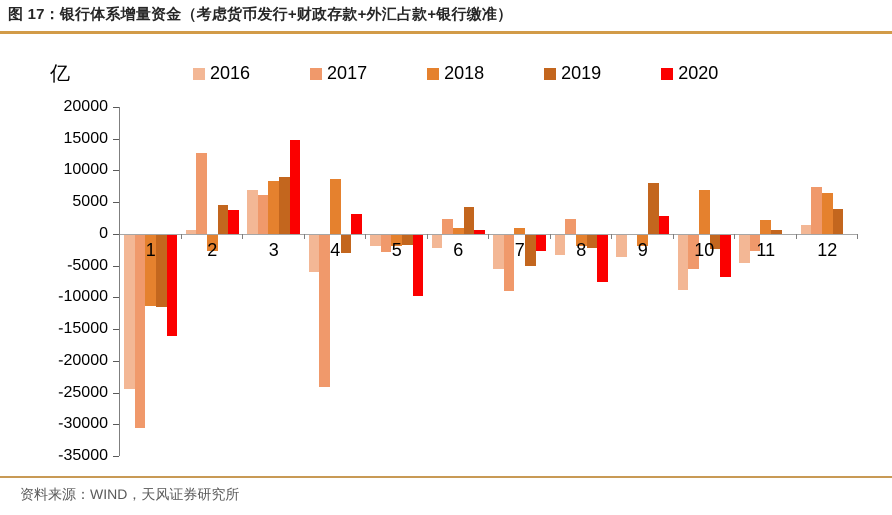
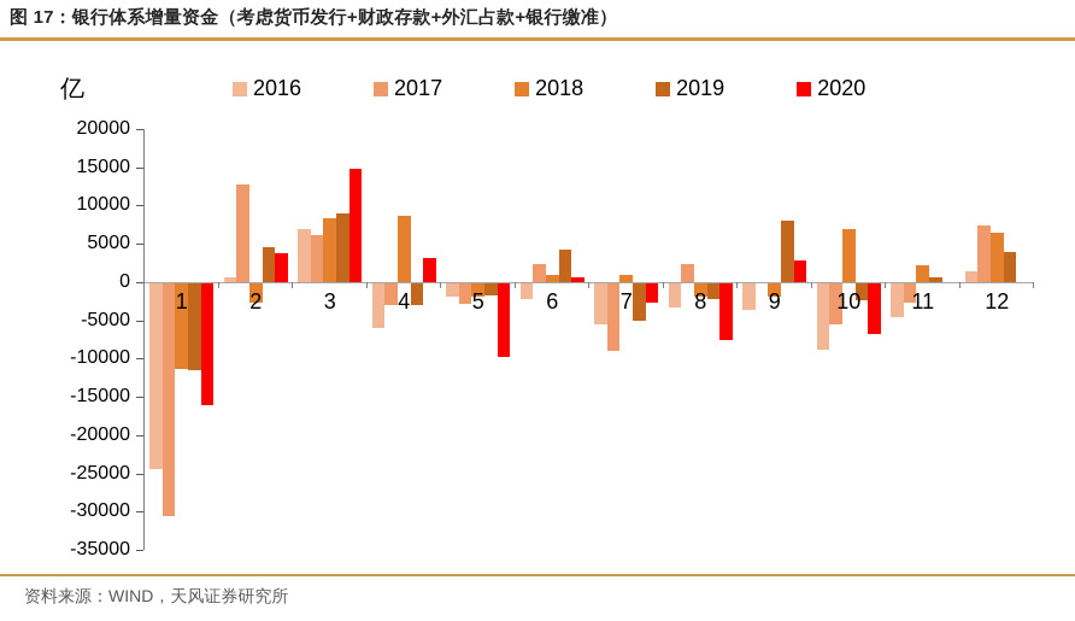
2017/4: -24000 -> -3000
